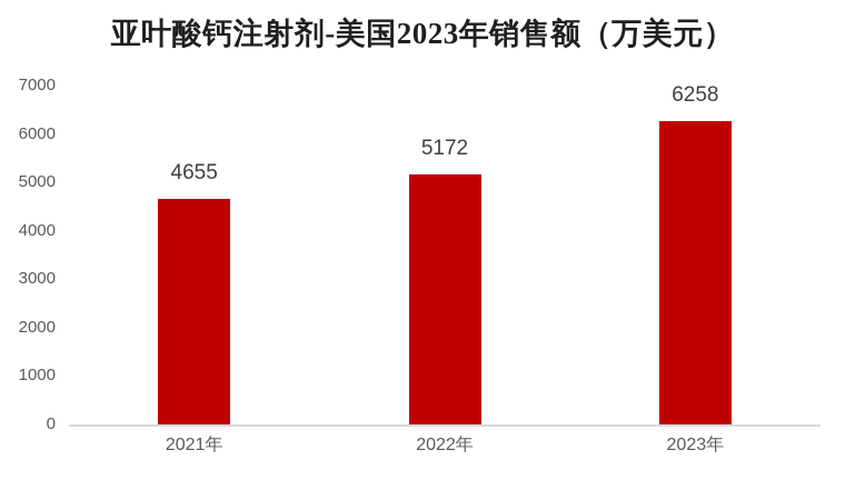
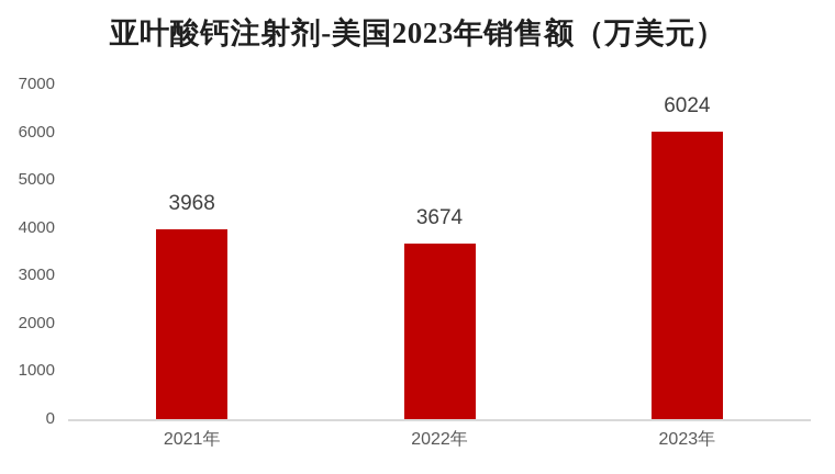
2021年: 4655 -> 3968
2022年: 5172 -> 3674
2023年: 6258 -> 6024
